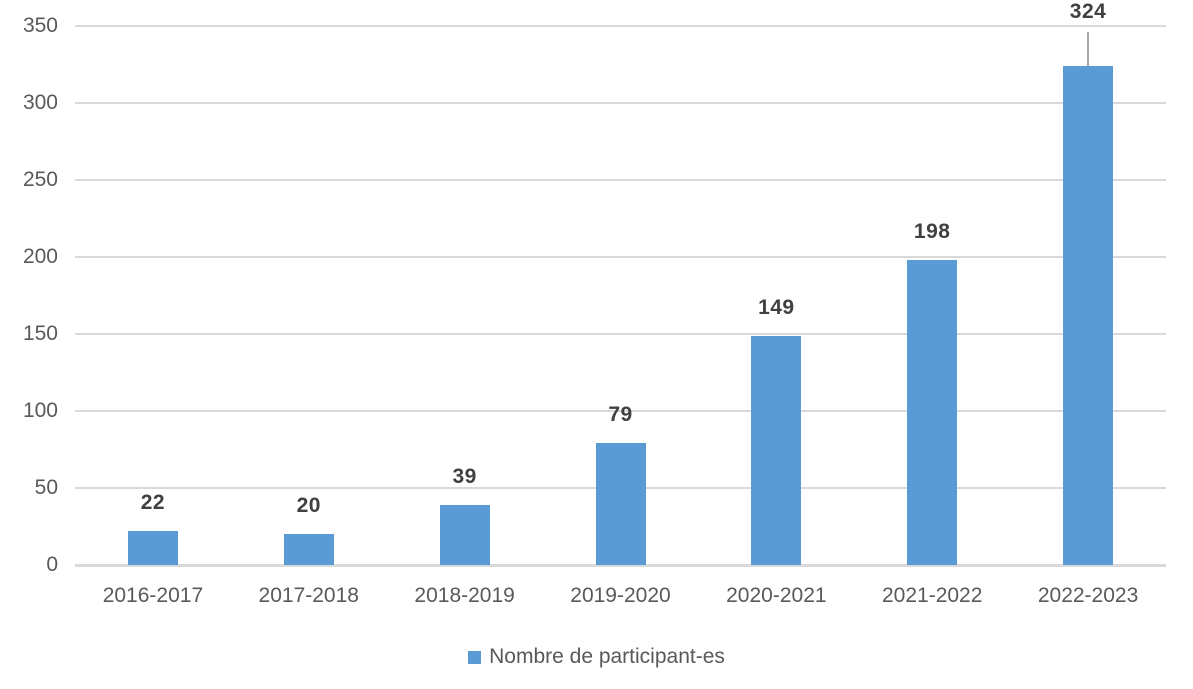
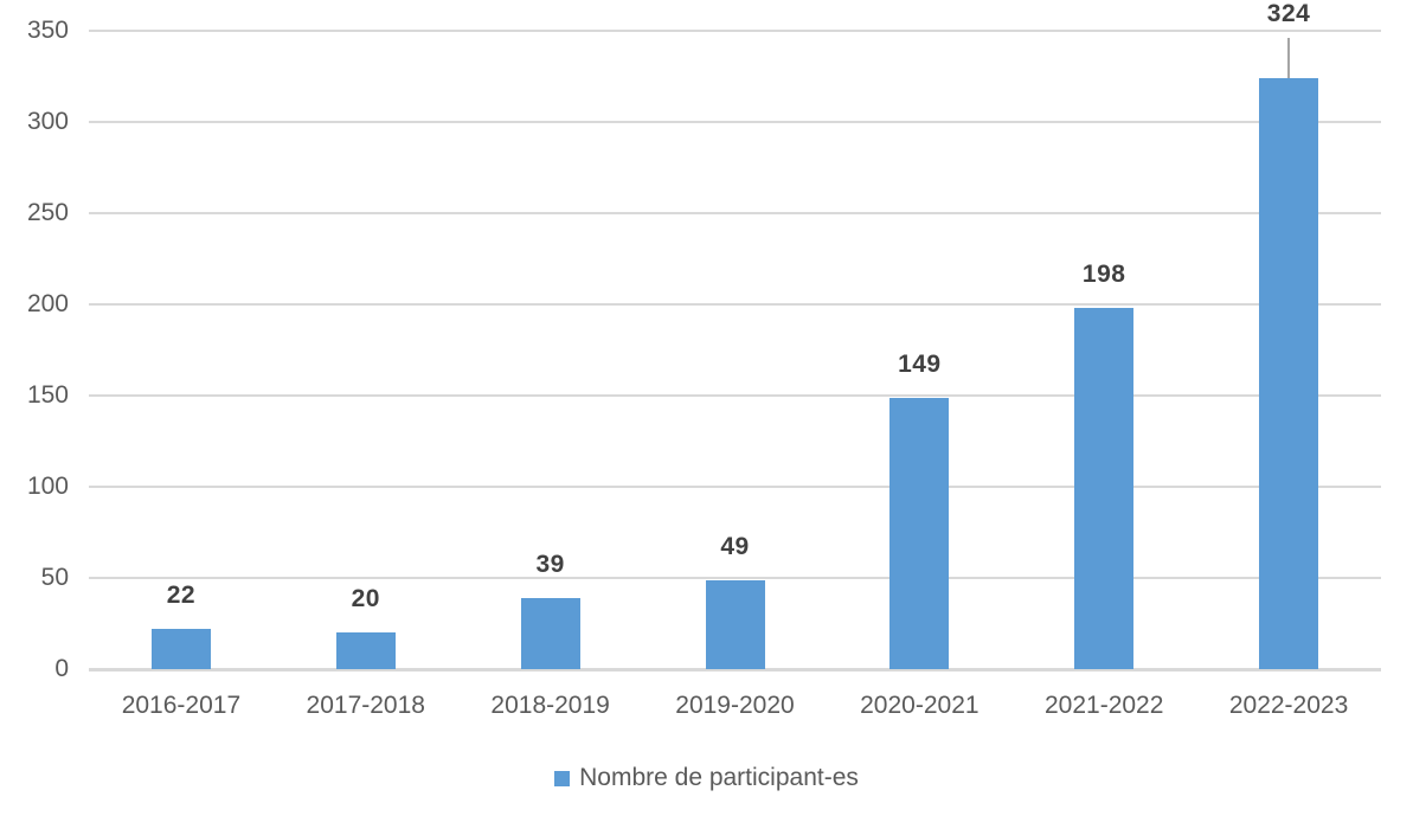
2019-2020: 79 -> 49
